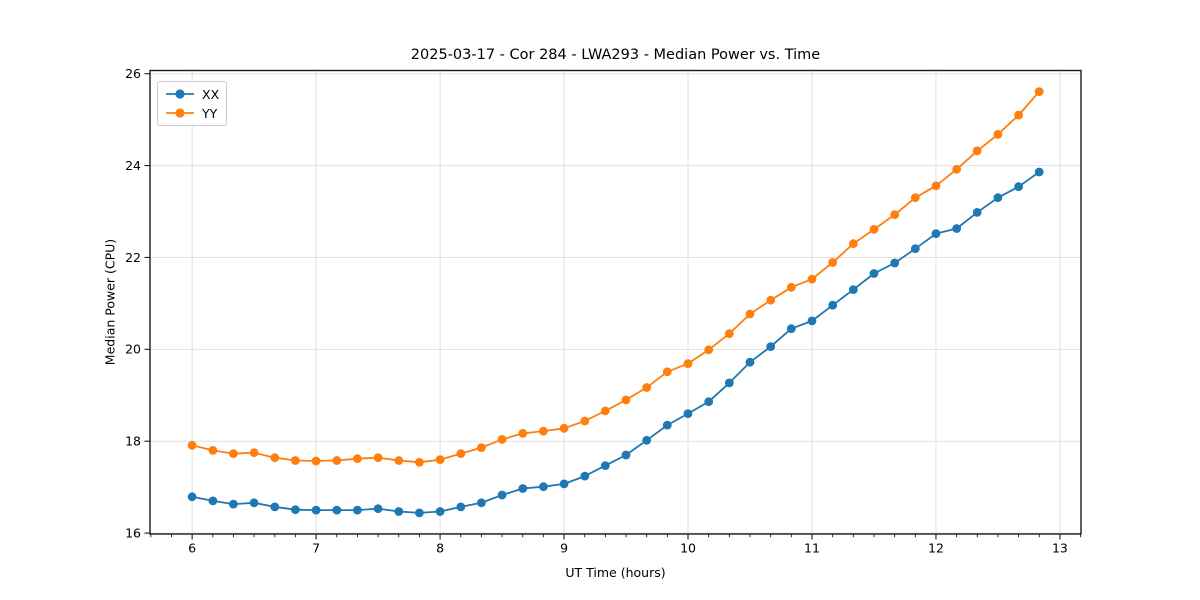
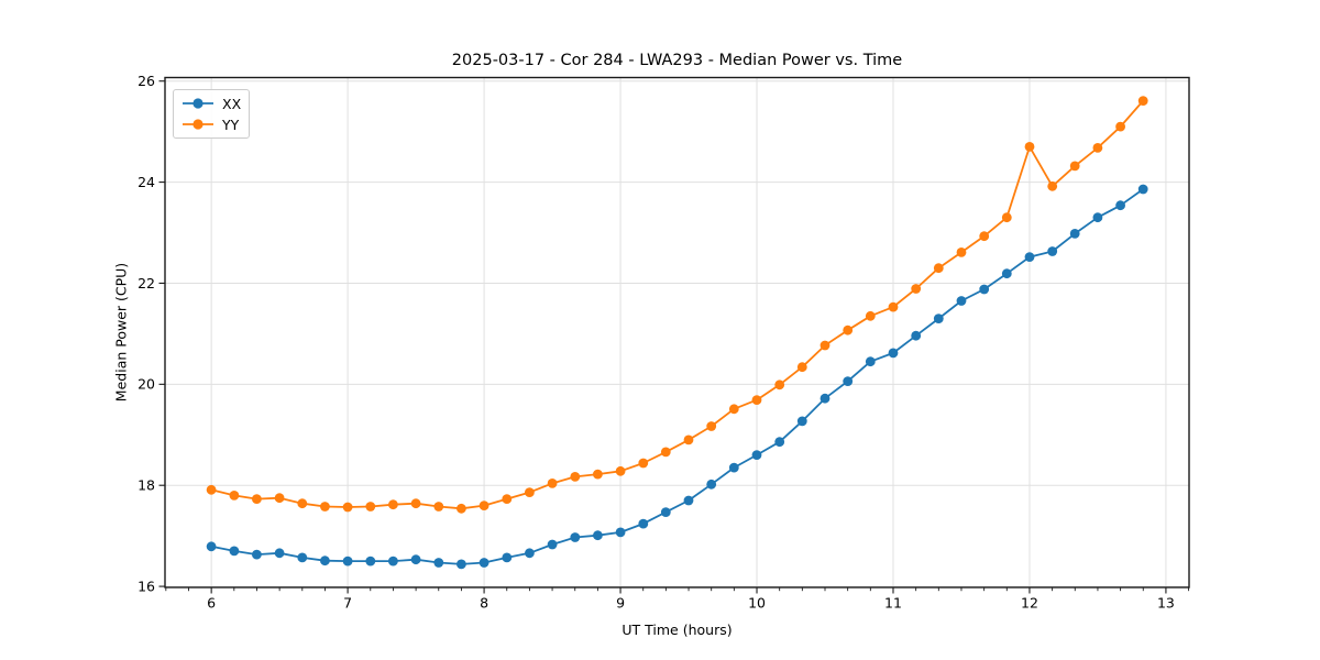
YY/12: 23.6 -> 24.7
